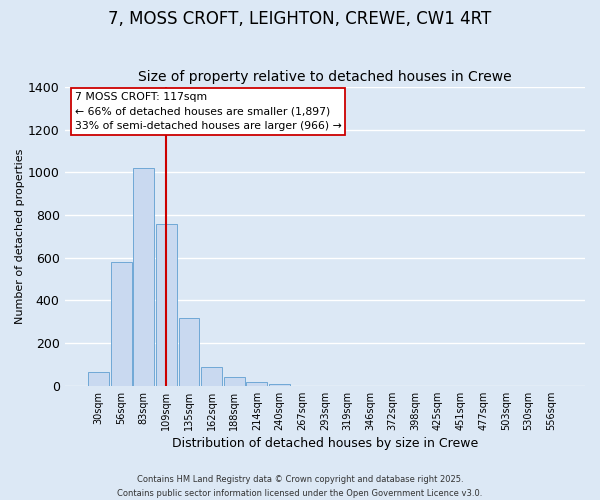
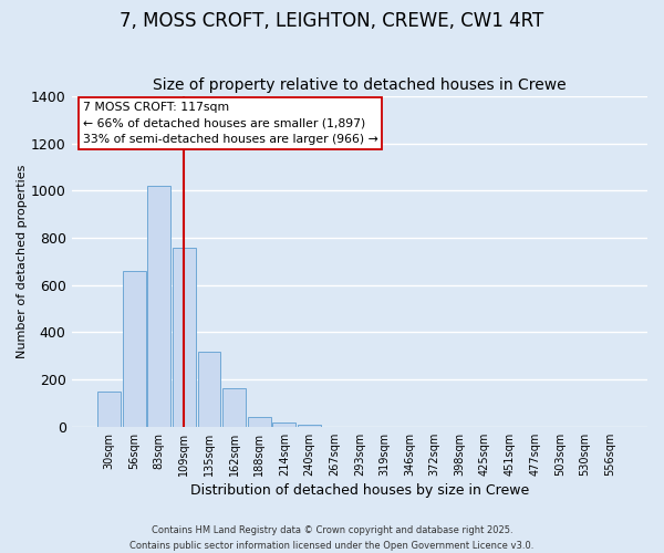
30sqm: 65 -> 150
56sqm: 580 -> 660
162sqm: 88 -> 165
